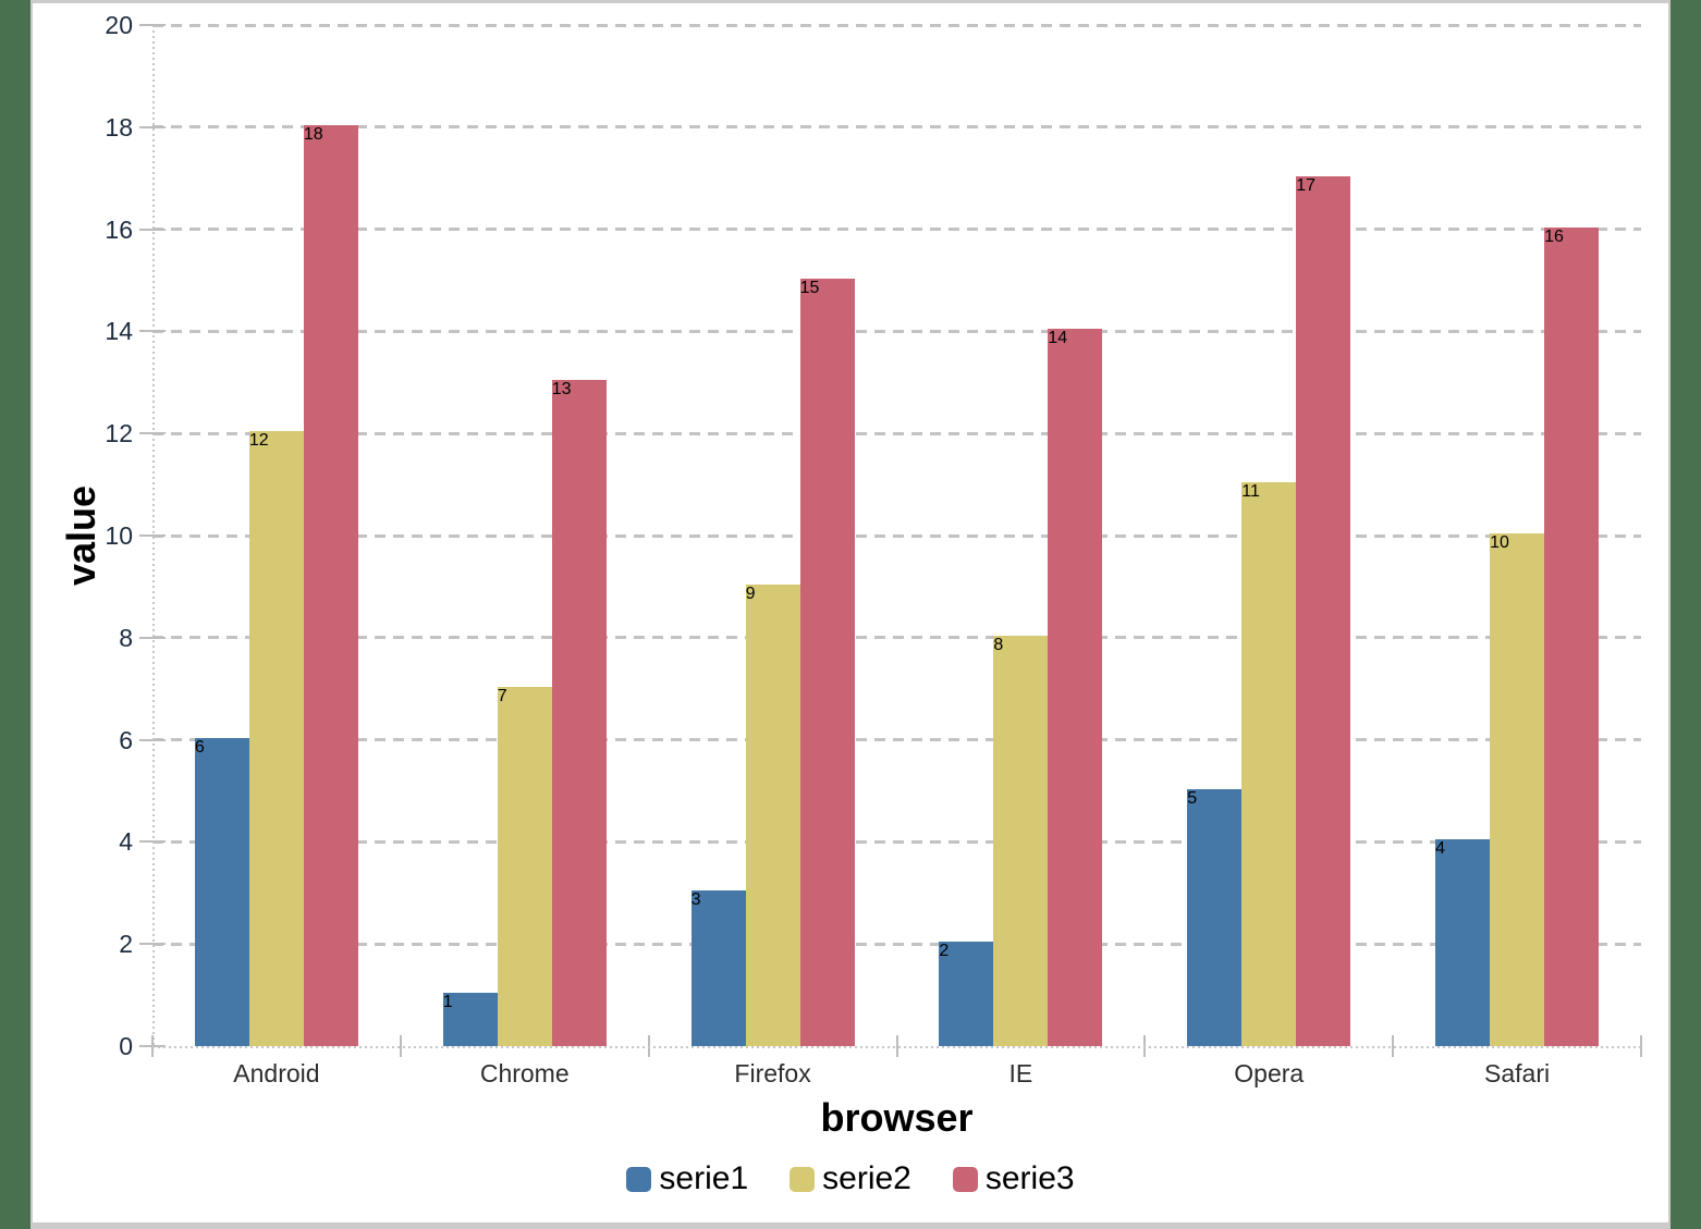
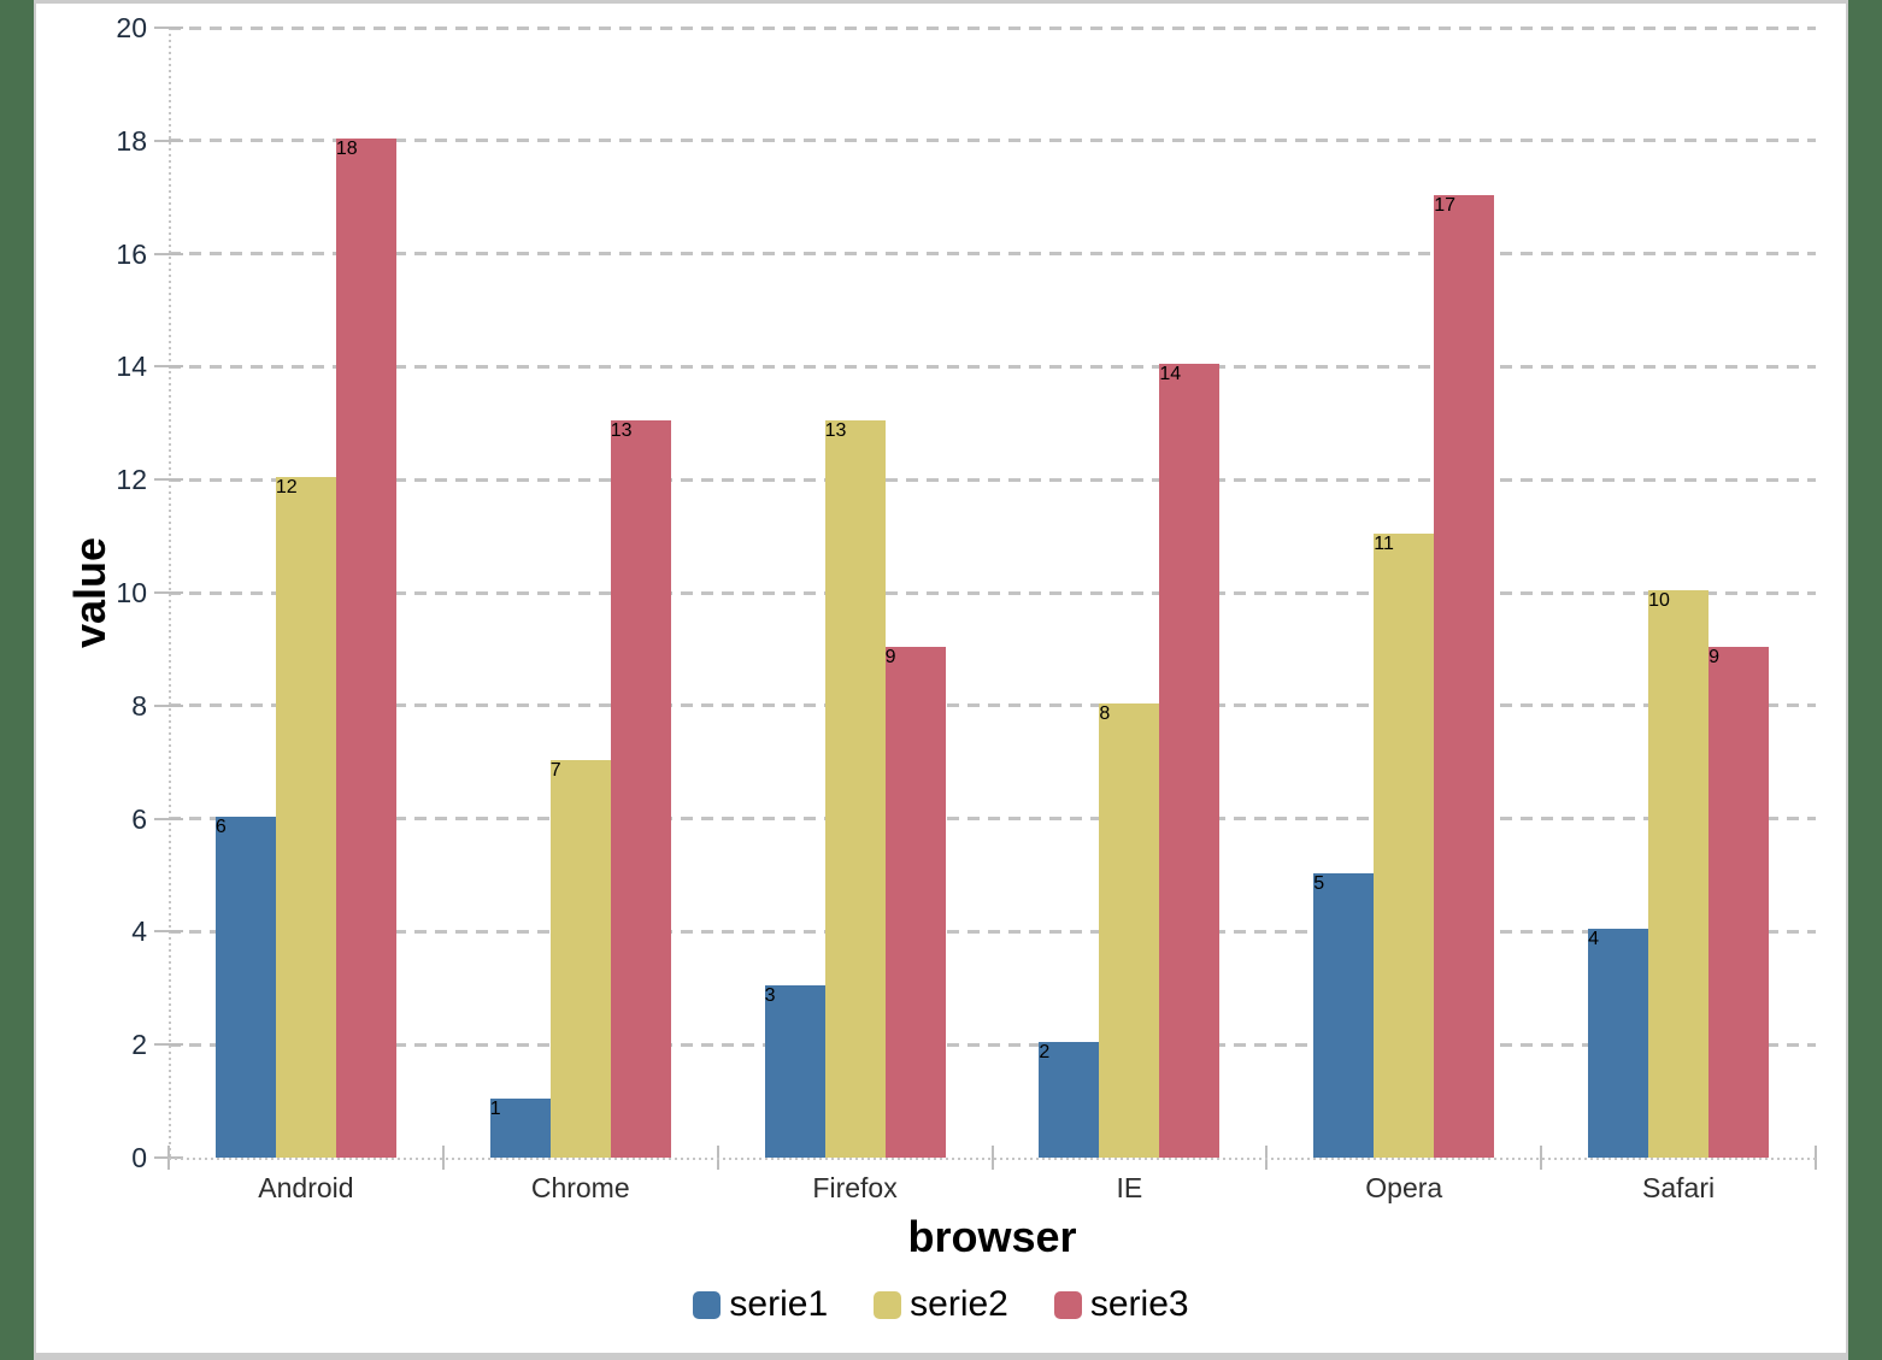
serie2/Firefox: 9 -> 13
serie3/Firefox: 15 -> 9
serie3/Safari: 16 -> 9
